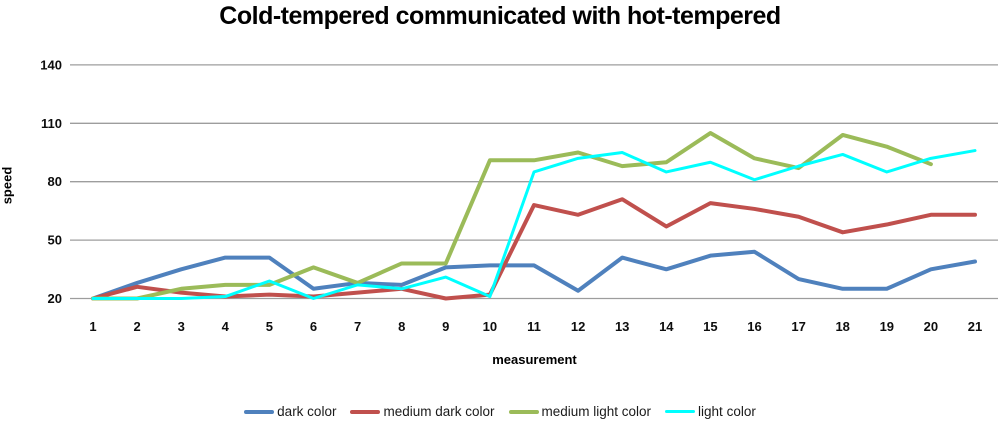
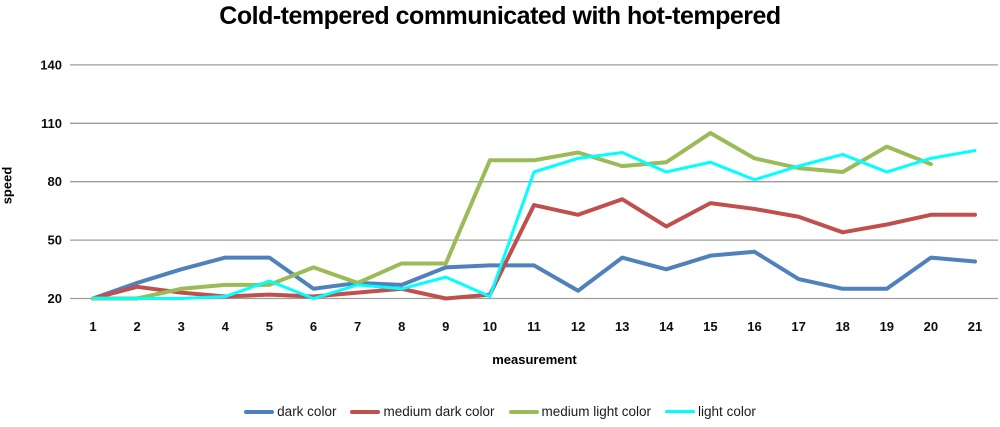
medium light color/18: 104 -> 85
dark color/20: 35 -> 41
